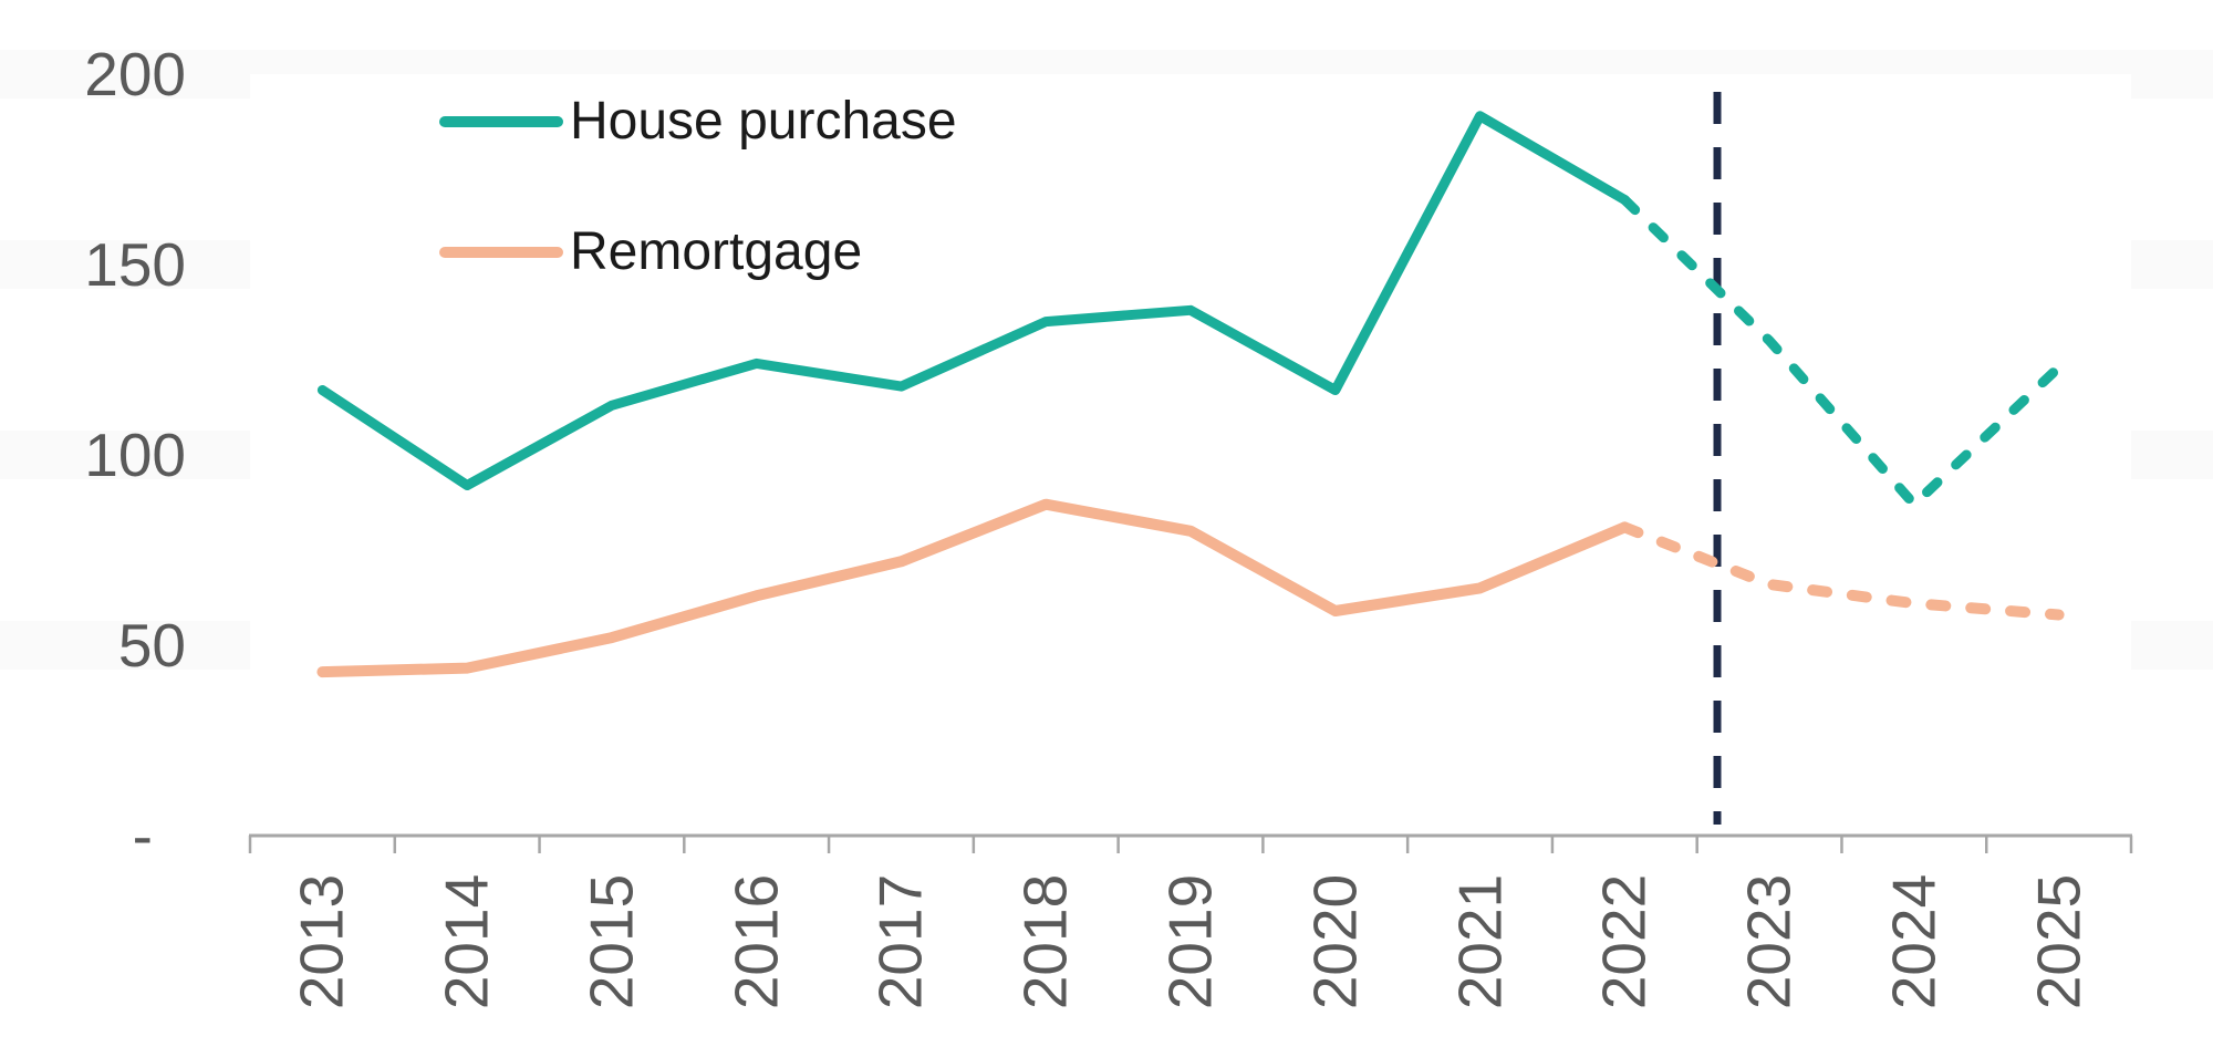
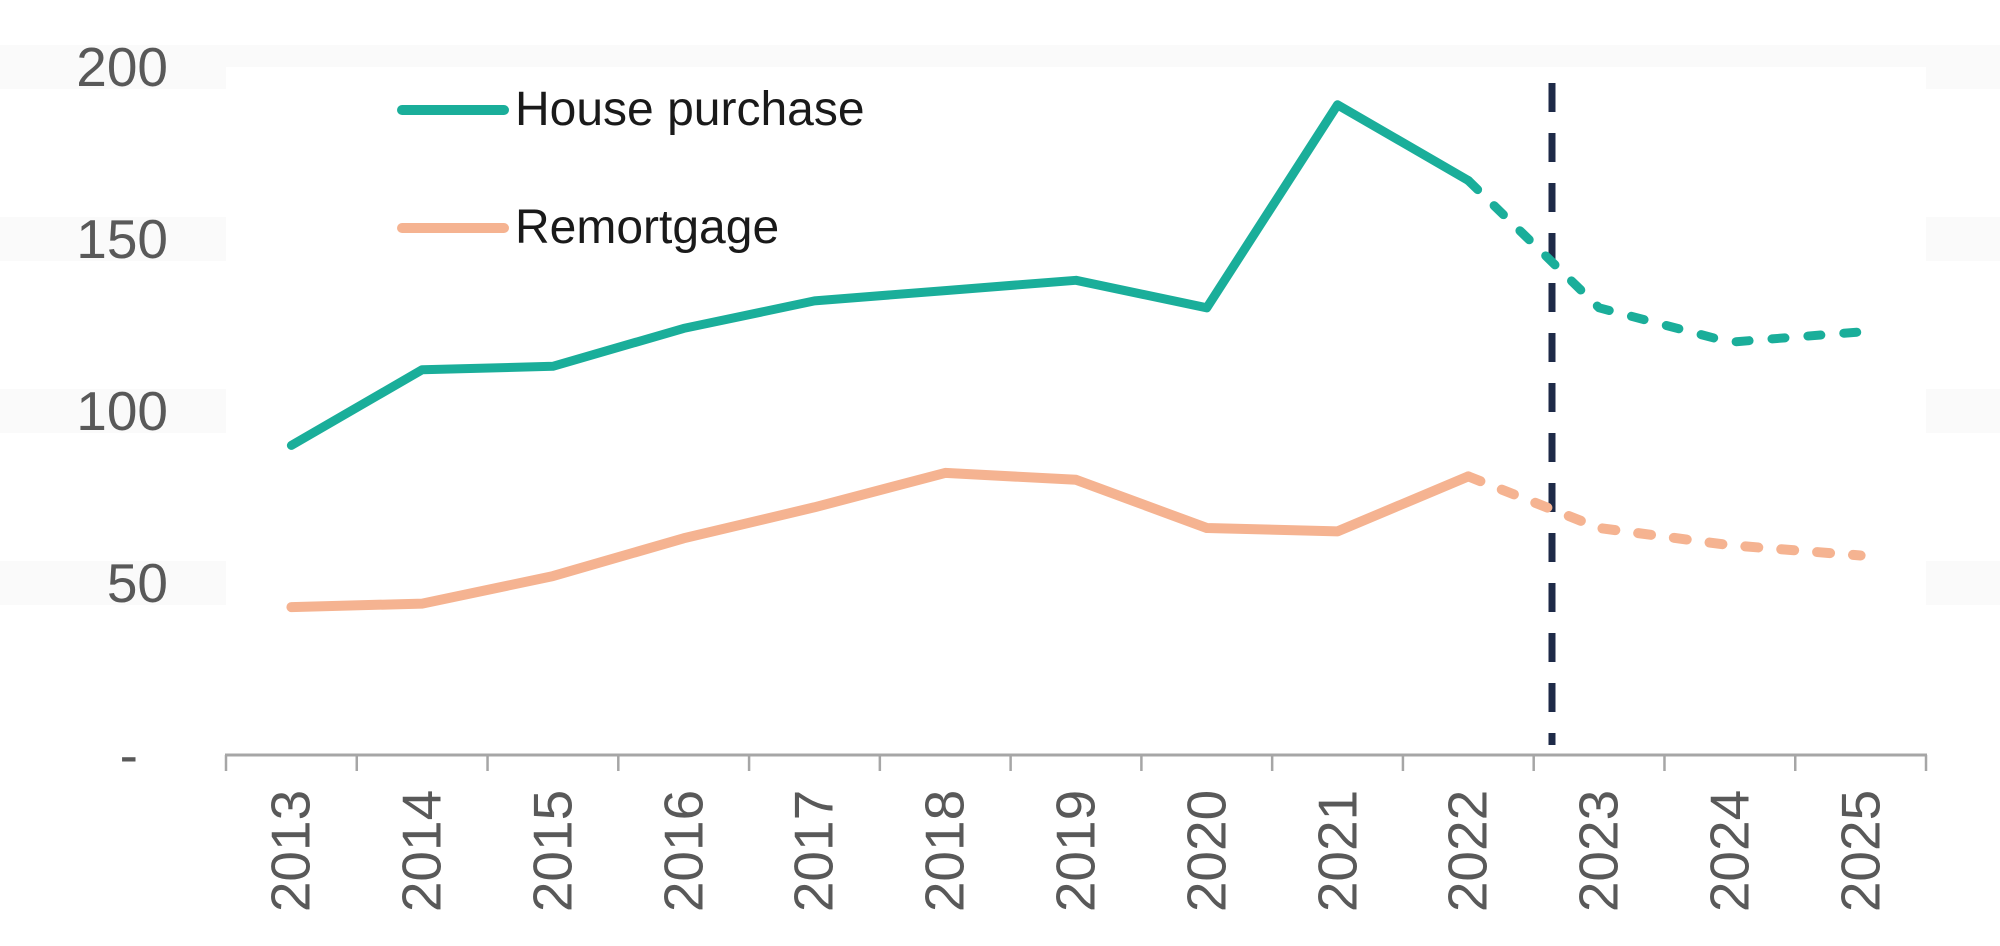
House purchase/2013: 117 -> 90
House purchase/2014: 92 -> 112
House purchase/2017: 118 -> 132
Remortgage/2018: 87 -> 82
House purchase/2020: 117 -> 130
Remortgage/2020: 59 -> 66
House purchase/2024: 87 -> 120
